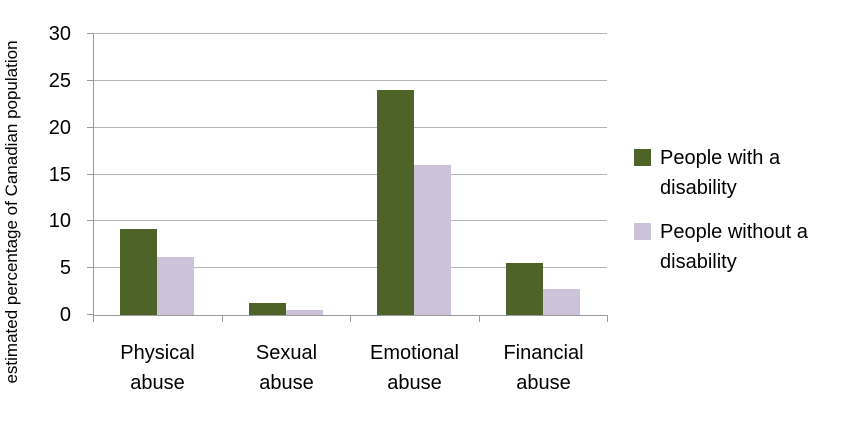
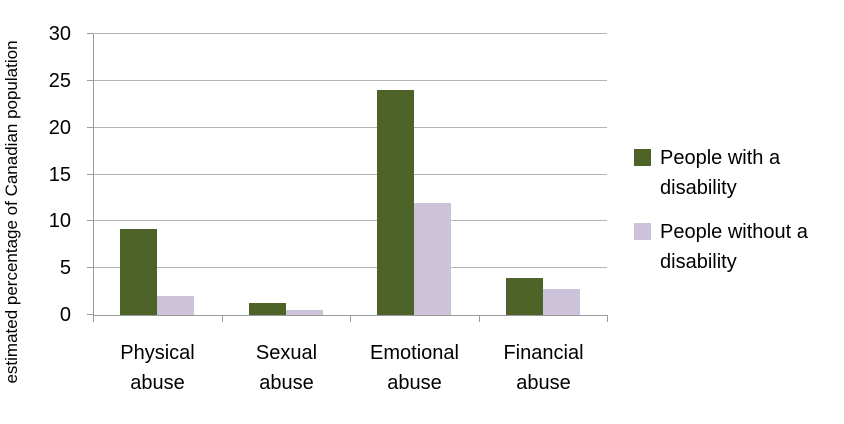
People without a disability/Physical abuse: 6 -> 2
People without a disability/Emotional abuse: 16 -> 12
People with a disability/Financial abuse: 6 -> 4
